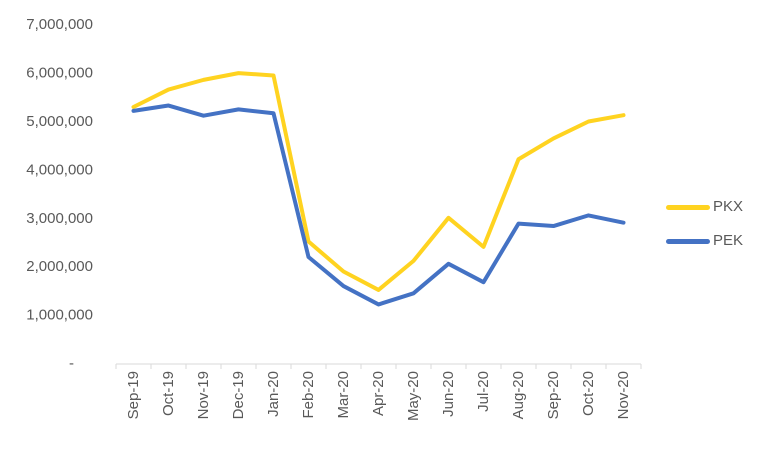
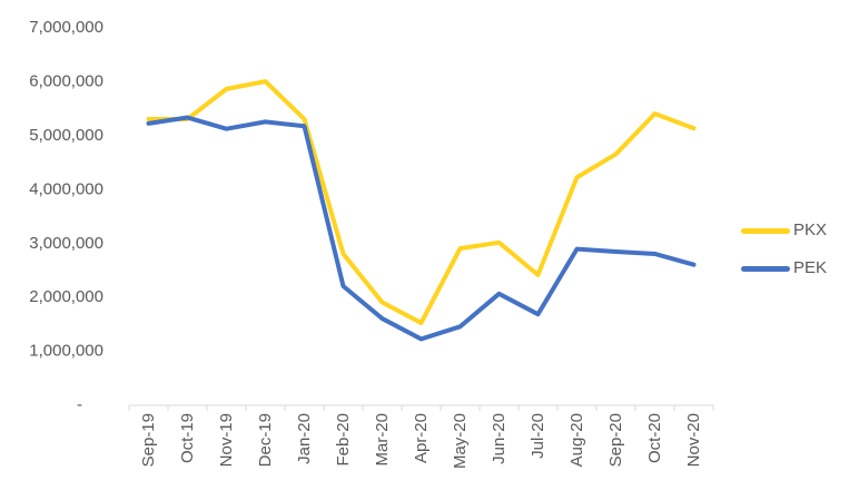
PKX/Oct-19: 5700000 -> 5300000
PKX/Jan-20: 6000000 -> 5300000
PKX/Feb-20: 2500000 -> 2800000
PKX/May-20: 2100000 -> 2900000
PKX/Oct-20: 5000000 -> 5400000
PEK/Oct-20: 3100000 -> 2800000
PEK/Nov-20: 2900000 -> 2600000
